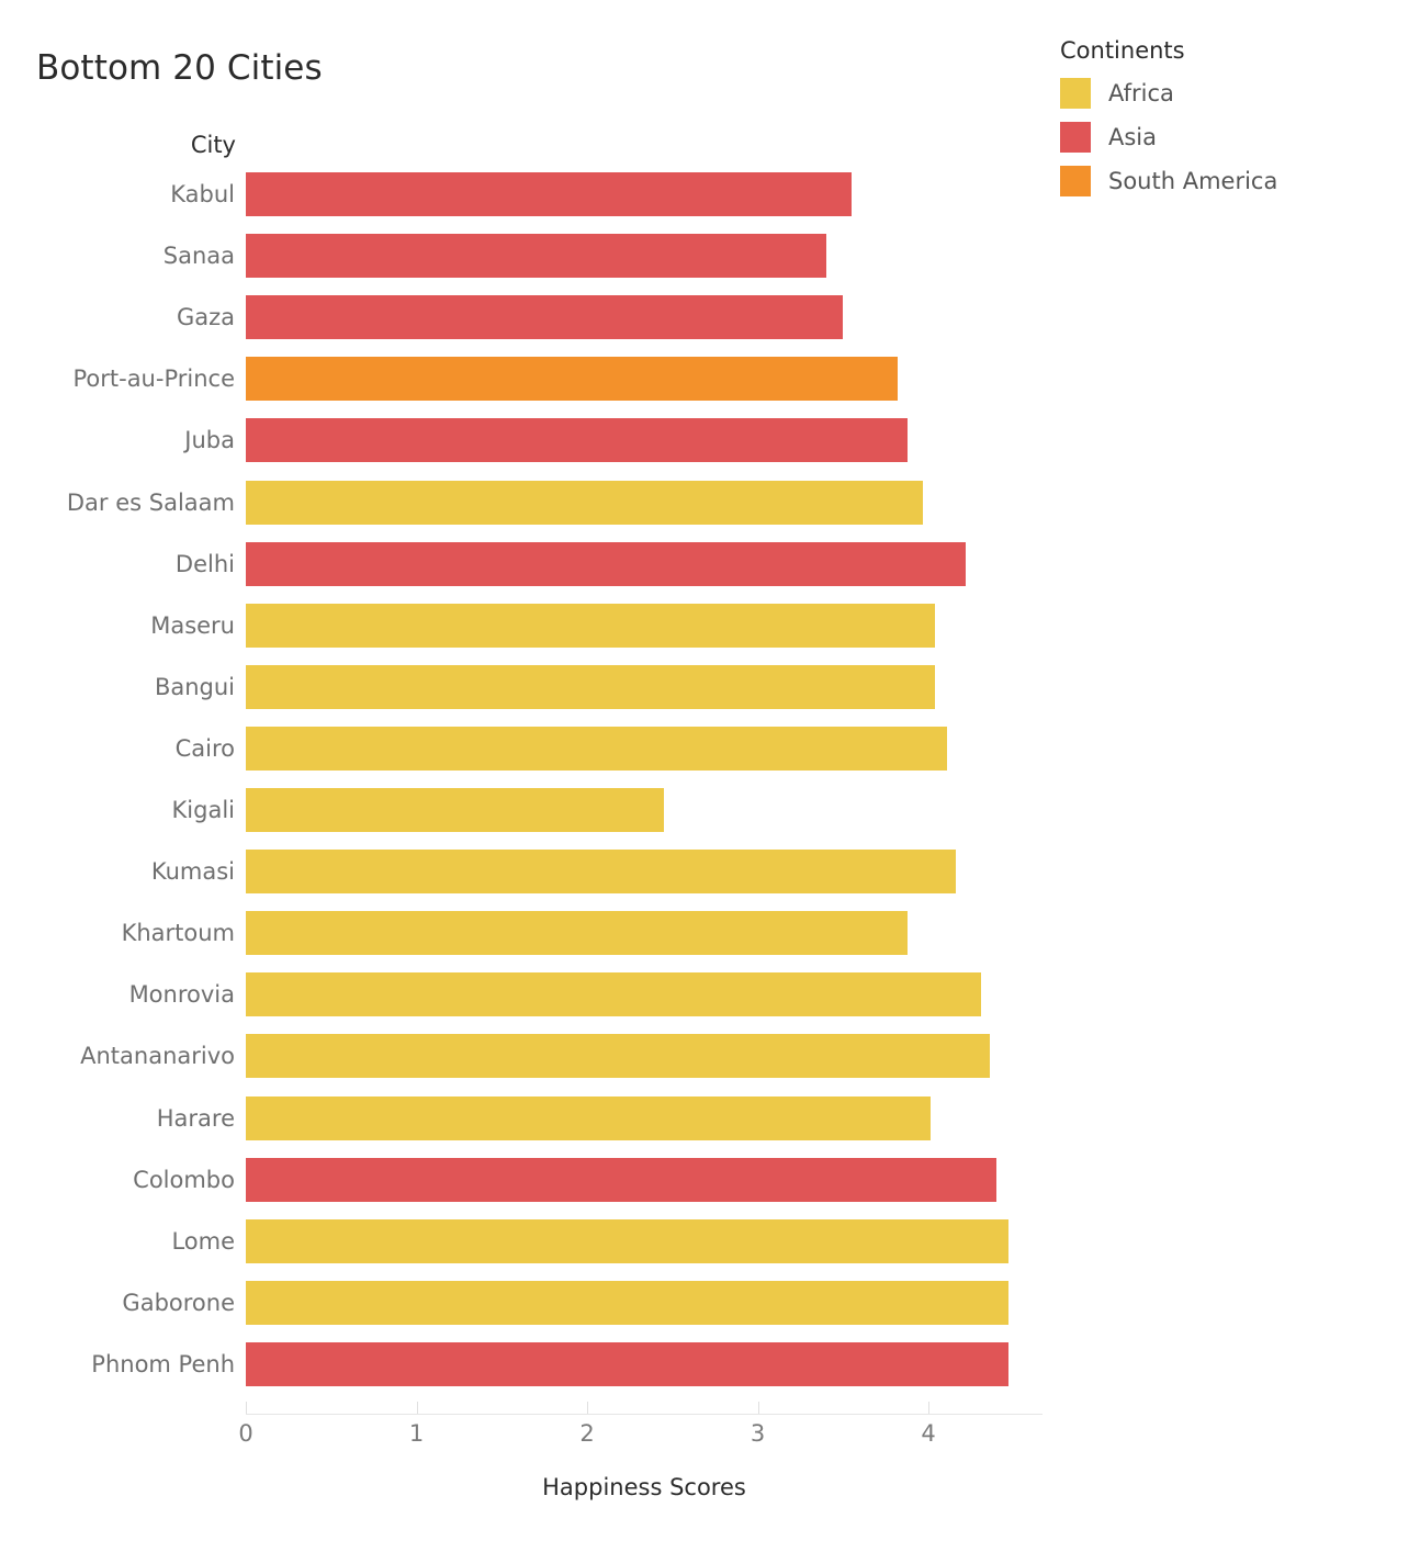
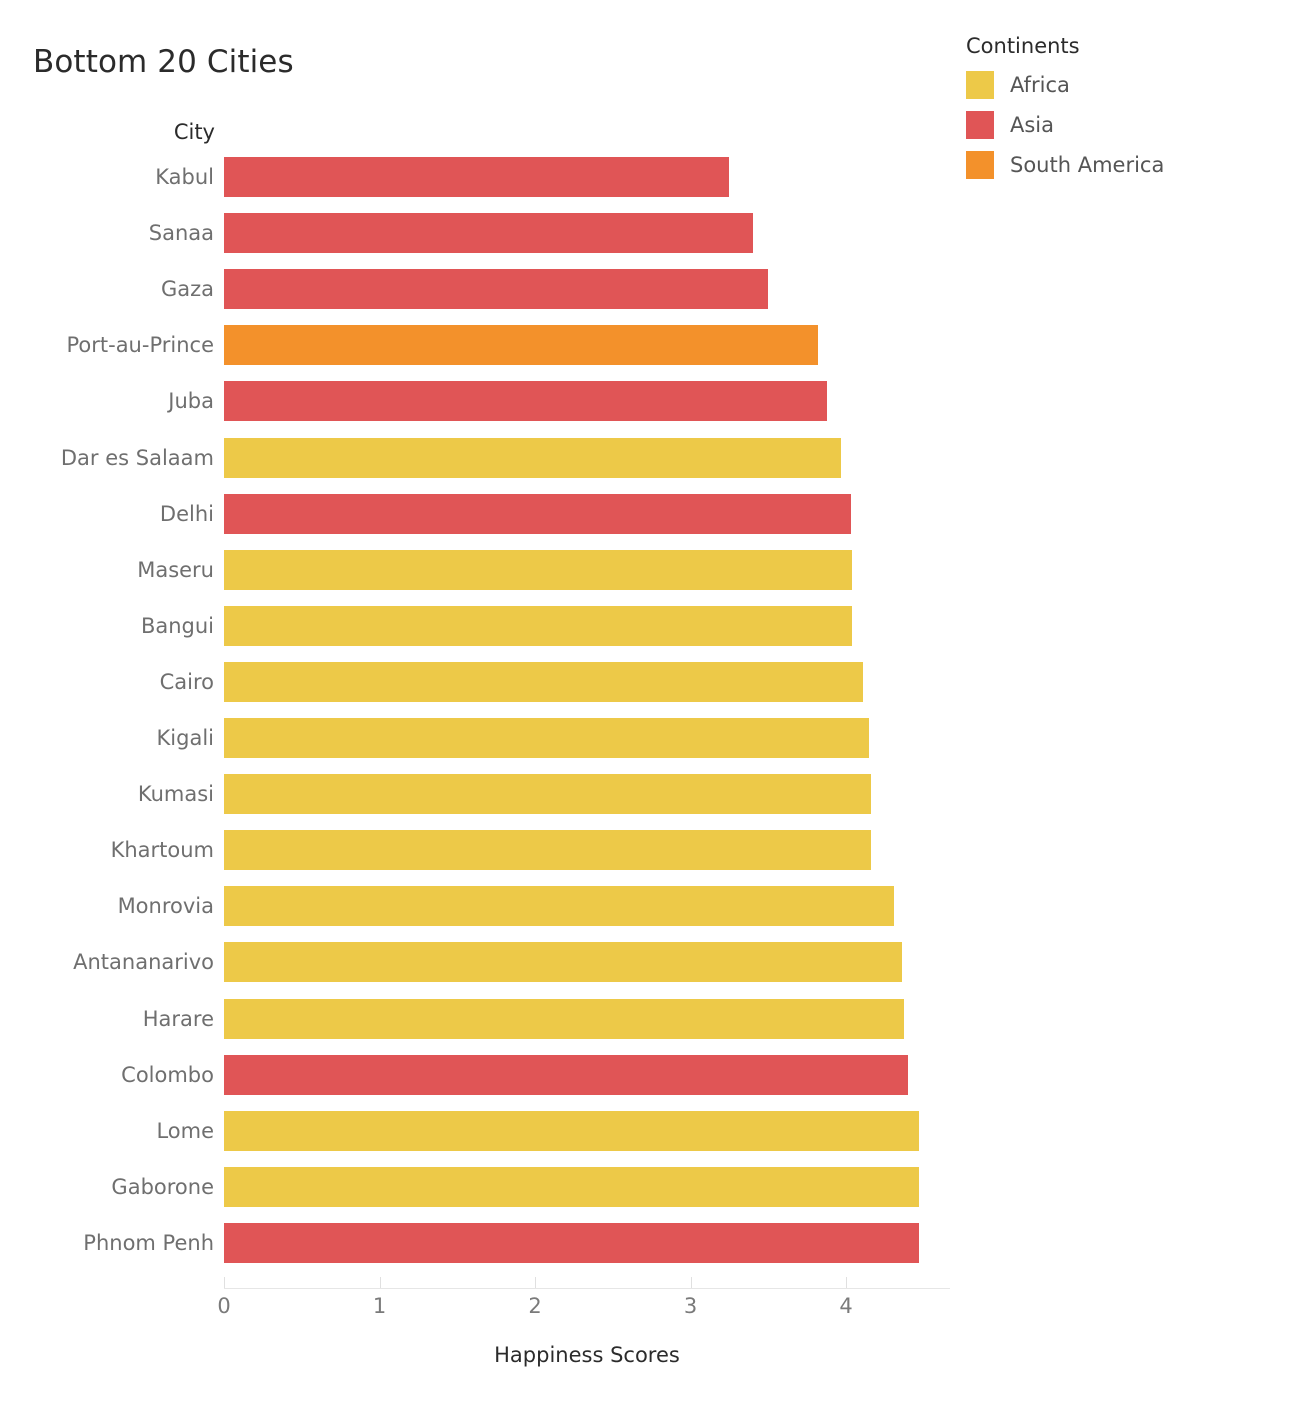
Kabul: 3.55 -> 3.25
Delhi: 4.22 -> 4.03
Kigali: 2.45 -> 4.15
Khartoum: 3.88 -> 4.16
Harare: 4.01 -> 4.37
